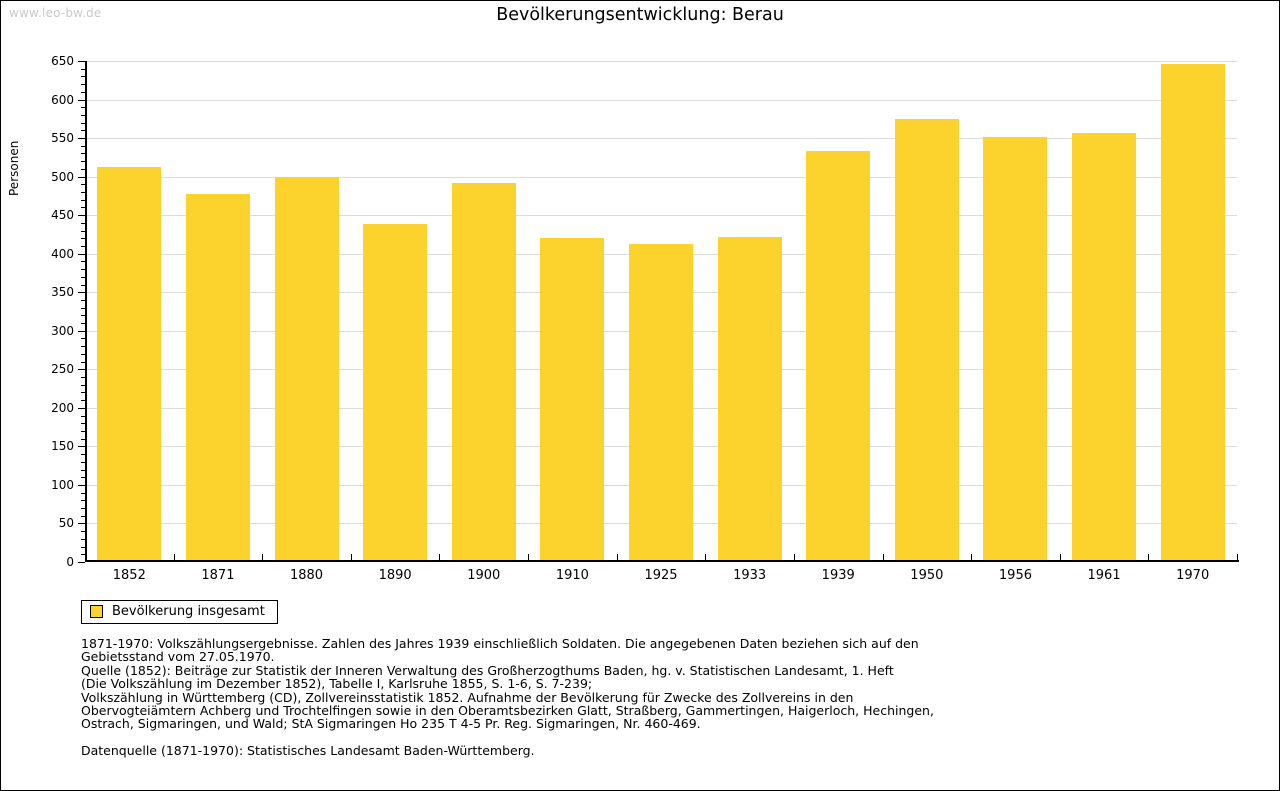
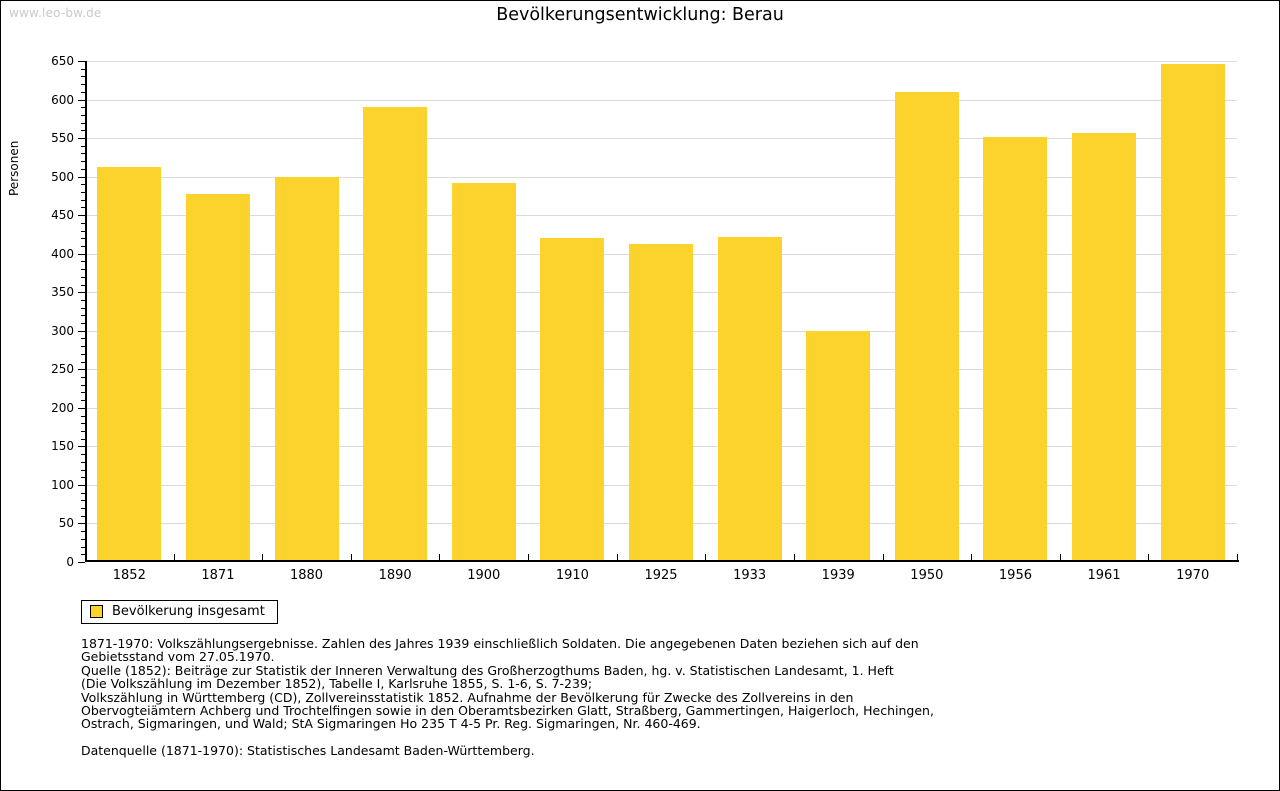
1890: 440 -> 590
1939: 530 -> 300
1950: 580 -> 610
